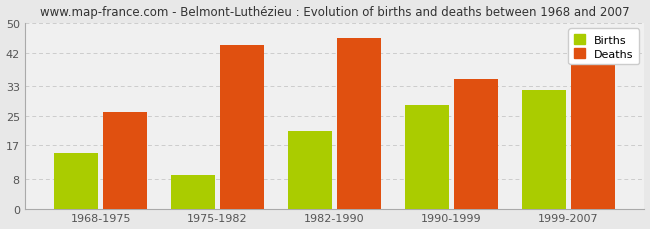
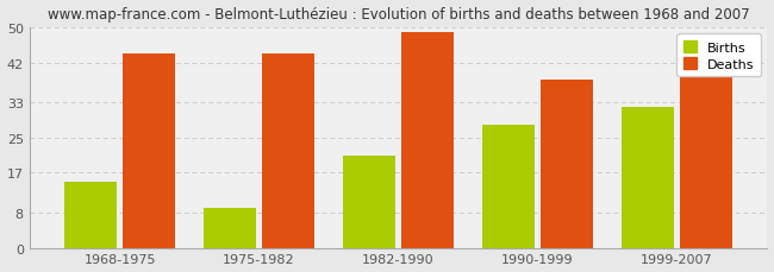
Deaths/1968-1975: 26 -> 44
Deaths/1982-1990: 46 -> 49
Deaths/1990-1999: 35 -> 38
